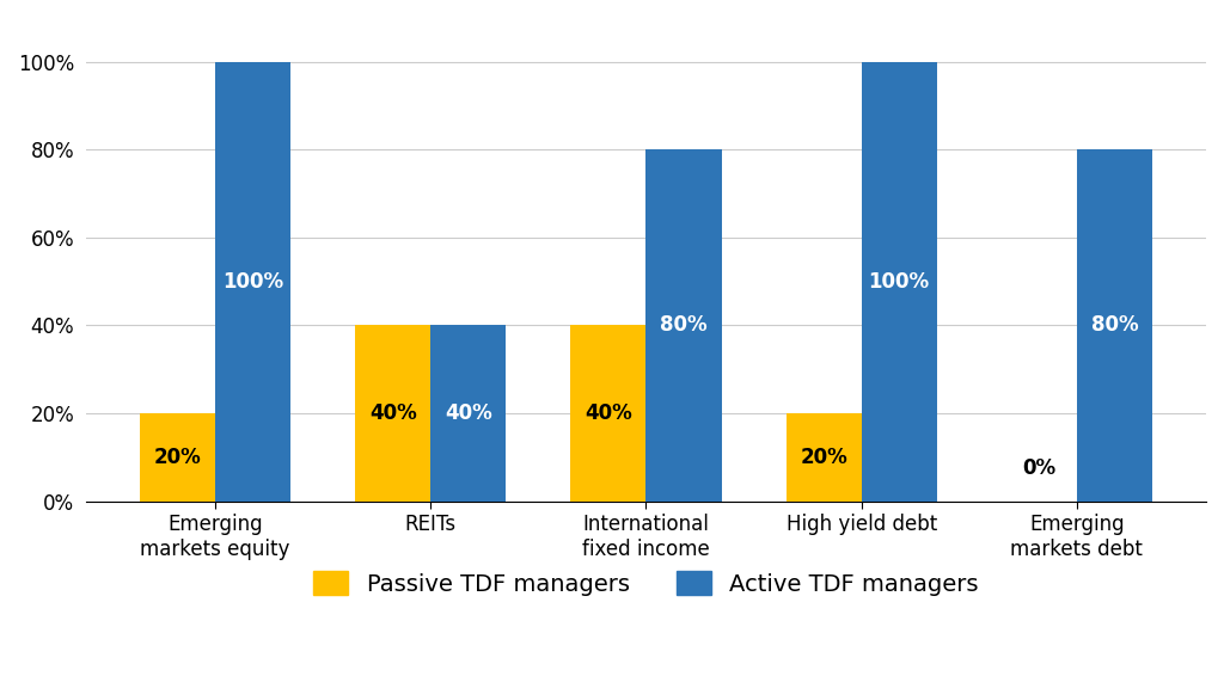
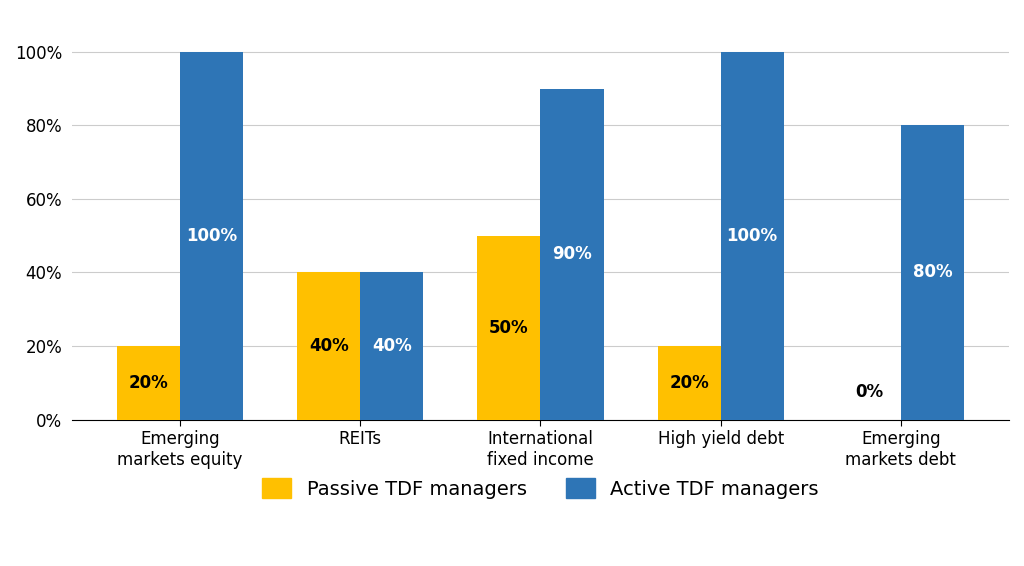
Passive TDF managers/International fixed income: 40% -> 50%
Active TDF managers/International fixed income: 80% -> 90%
